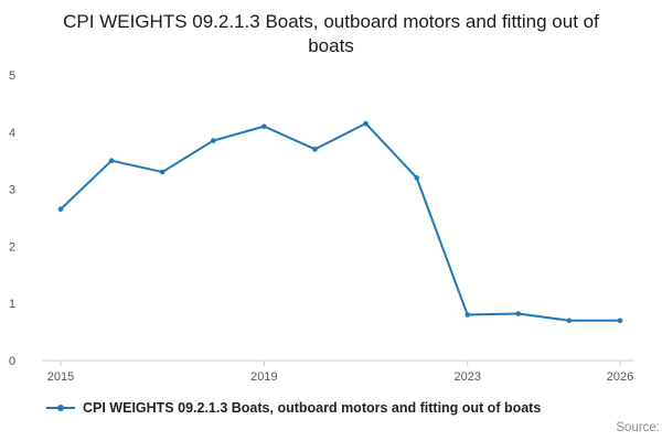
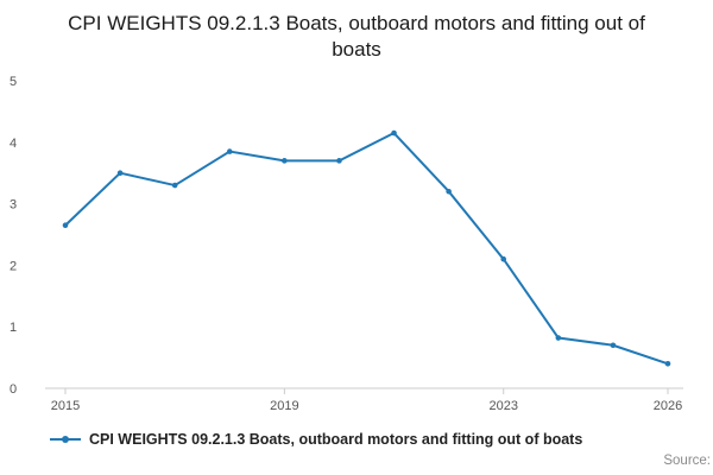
2019: 4.1 -> 3.7
2023: 0.8 -> 2.1
2026: 0.7 -> 0.4
